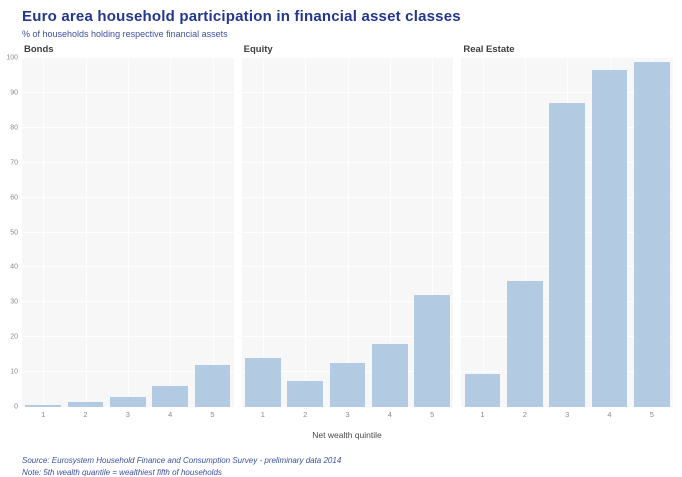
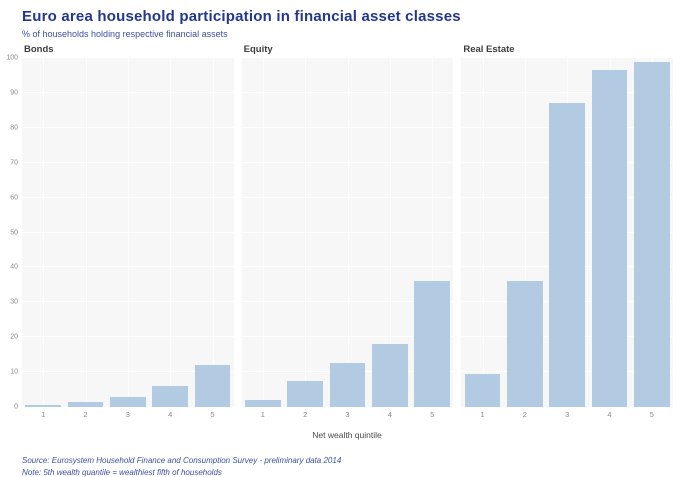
Equity/1: 14 -> 2
Equity/5: 32 -> 36
